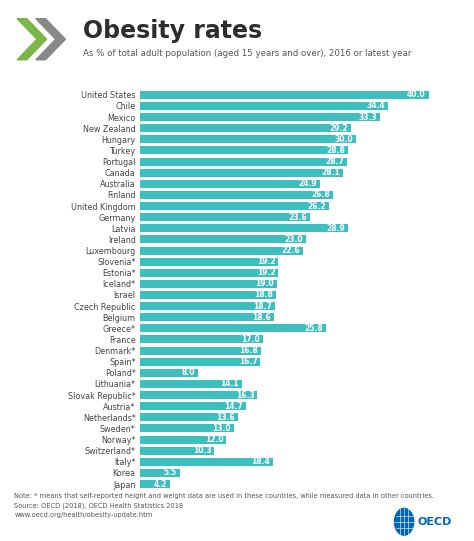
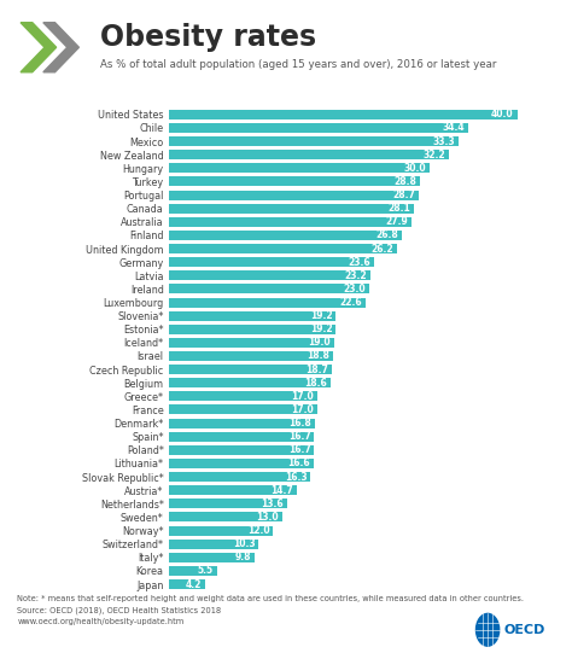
New Zealand: 29.2 -> 32.2
Australia: 24.9 -> 27.9
Latvia: 28.9 -> 23.2
Greece*: 25.8 -> 17.0
Poland*: 8.0 -> 16.7
Lithuania*: 14.1 -> 16.6
Italy*: 18.4 -> 9.8
